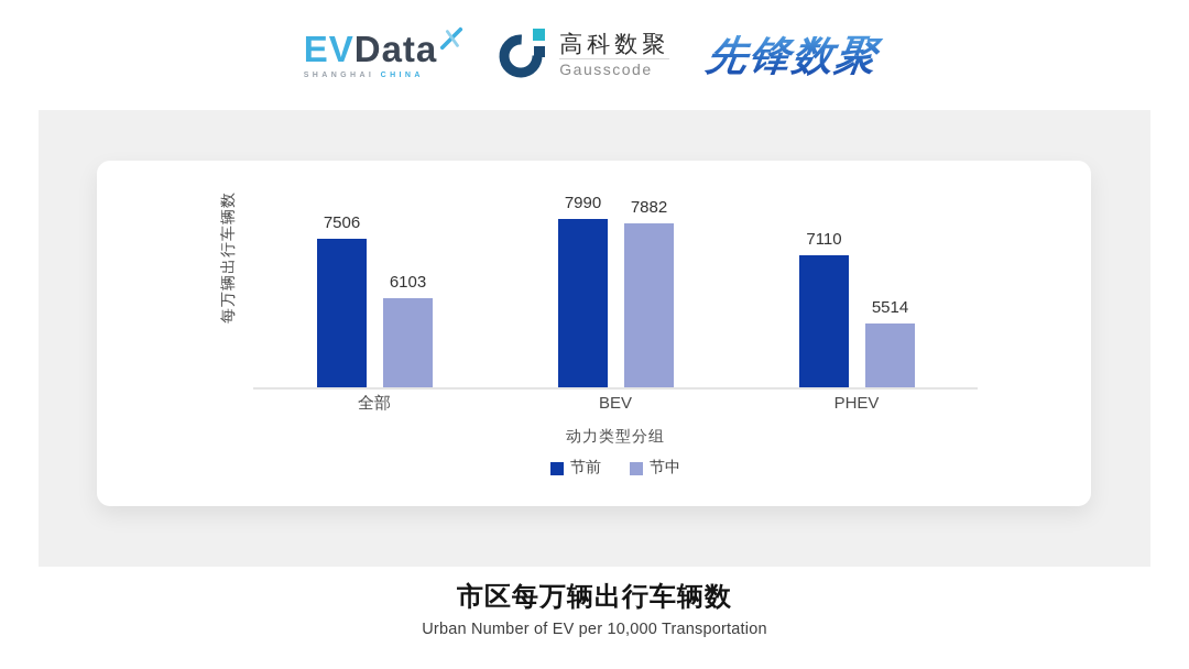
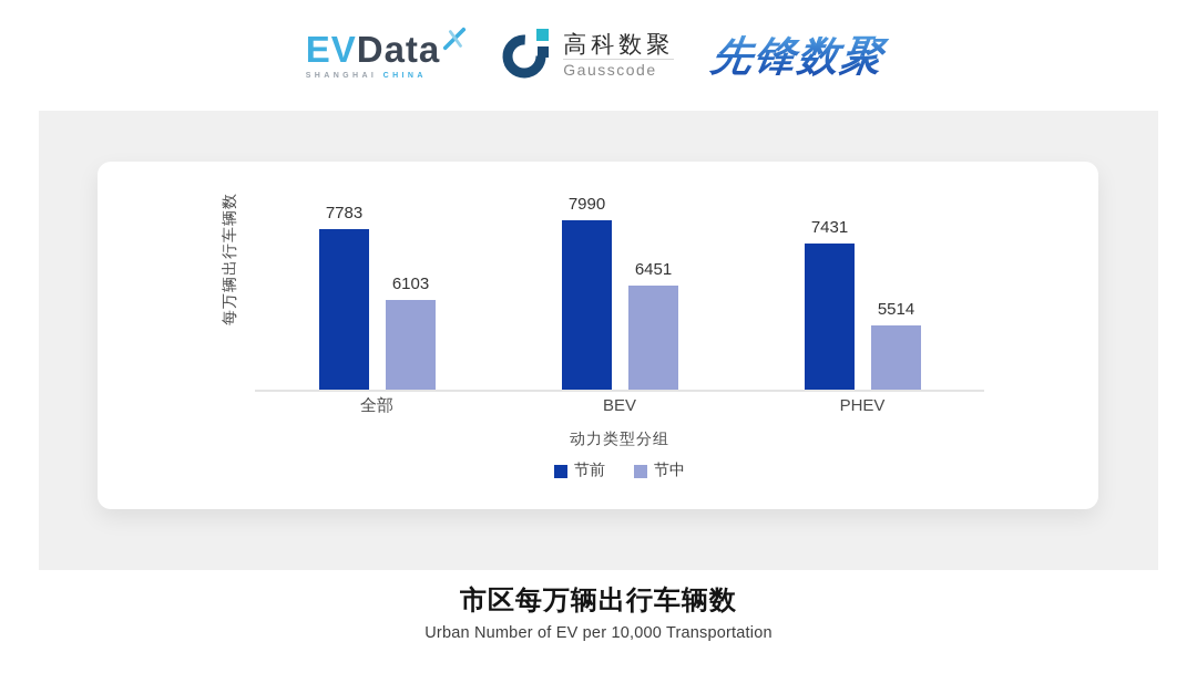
节前/全部: 7506 -> 7783
节中/BEV: 7882 -> 6451
节前/PHEV: 7110 -> 7431
